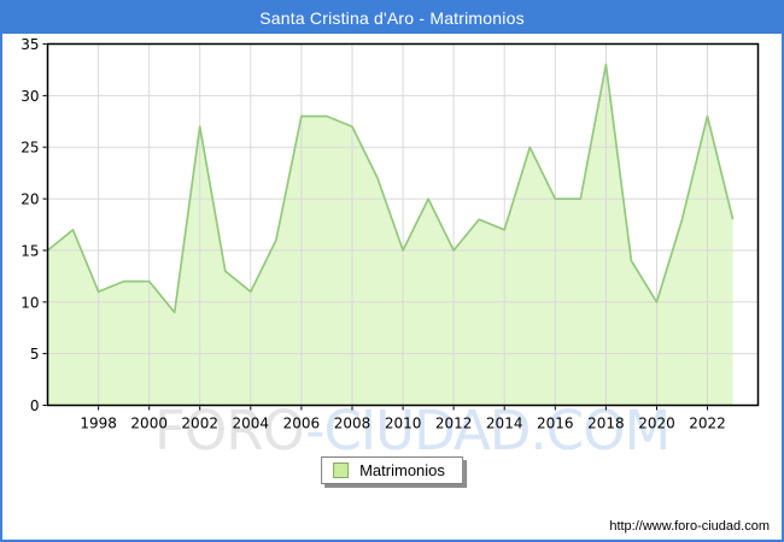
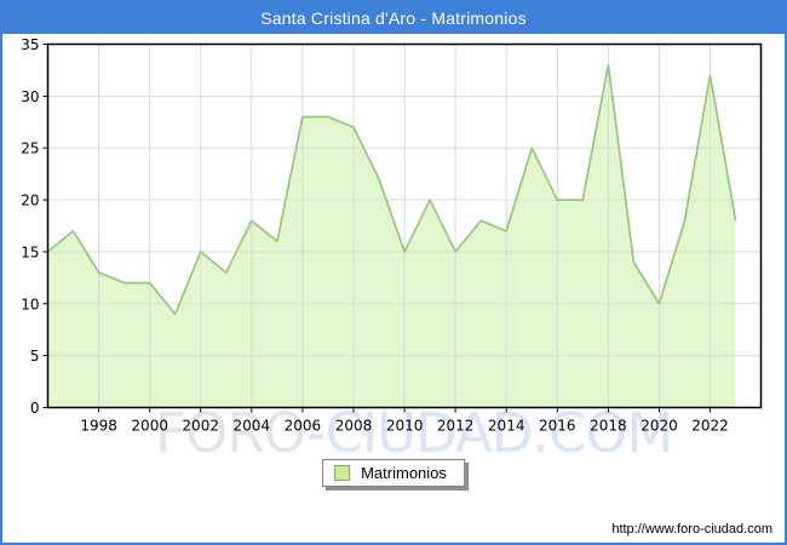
1998: 11 -> 13
2002: 27 -> 15
2004: 11 -> 18
2022: 28 -> 32
